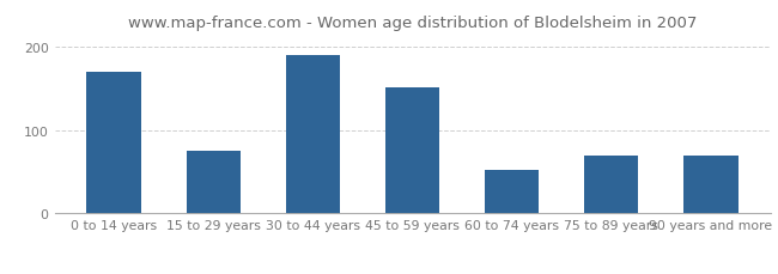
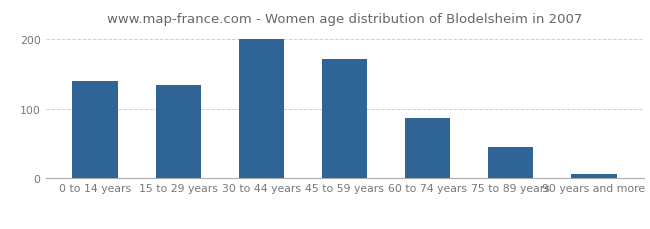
0 to 14 years: 170 -> 140
15 to 29 years: 76 -> 135
30 to 44 years: 190 -> 200
45 to 59 years: 152 -> 172
60 to 74 years: 52 -> 87
75 to 89 years: 70 -> 45
90 years and more: 70 -> 7
